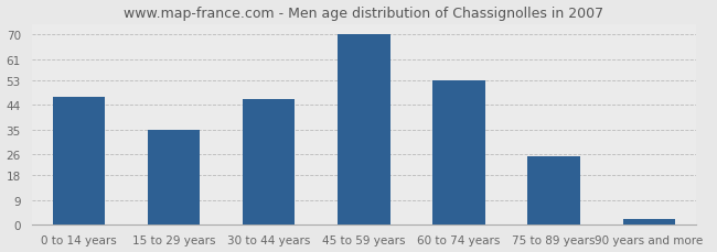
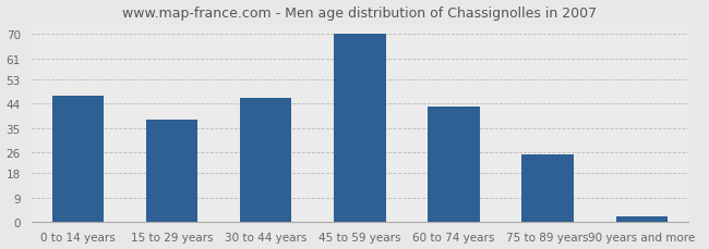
15 to 29 years: 35 -> 38
60 to 74 years: 53 -> 43
